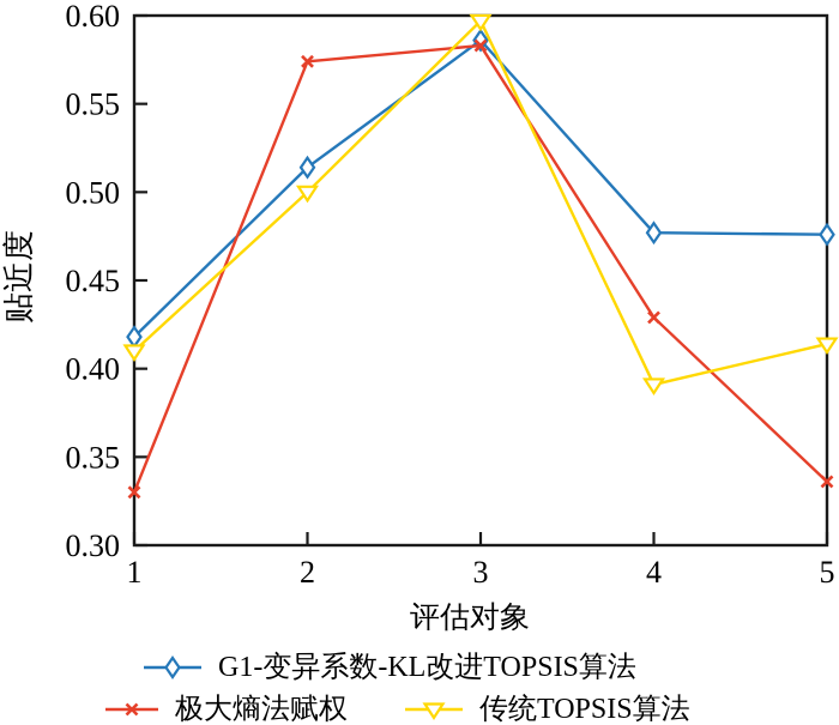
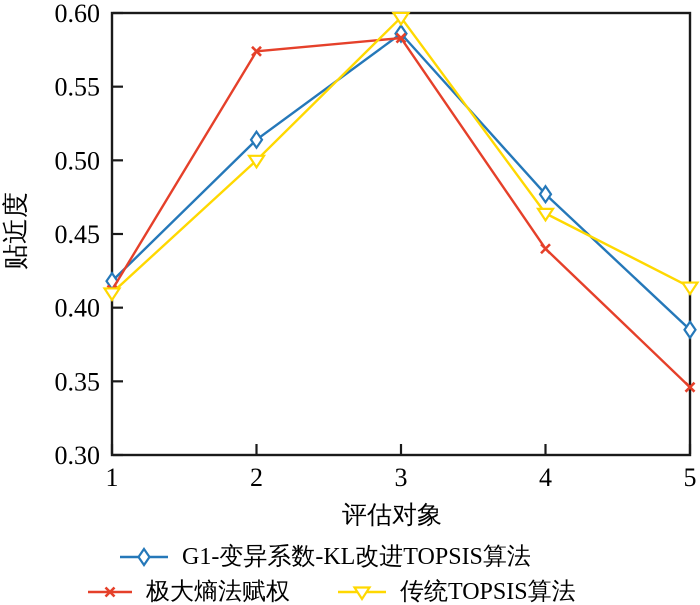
极大熵法赋权/1: 0.330 -> 0.412
极大熵法赋权/4: 0.429 -> 0.440
传统TOPSIS算法/4: 0.391 -> 0.464
G1-变异系数-KL改进TOPSIS算法/5: 0.476 -> 0.385
极大熵法赋权/5: 0.336 -> 0.346
